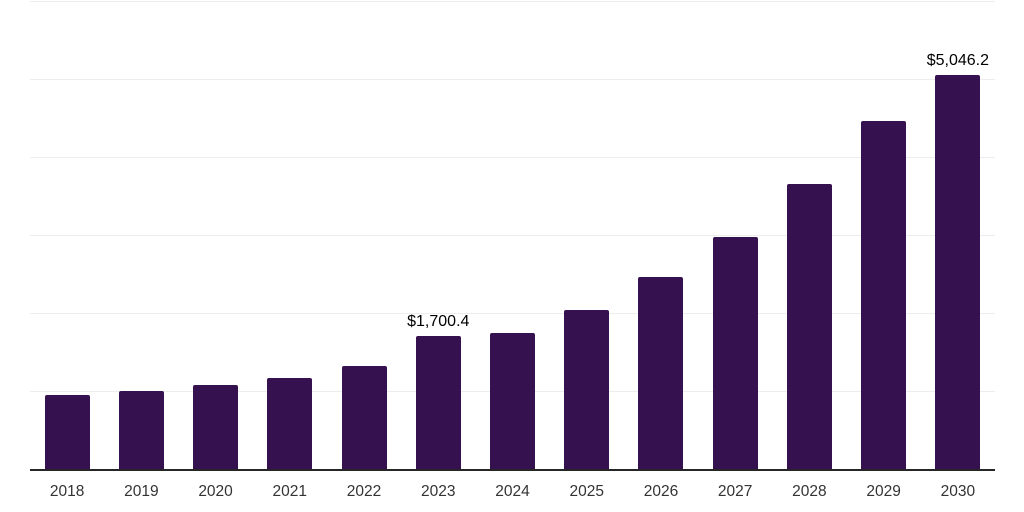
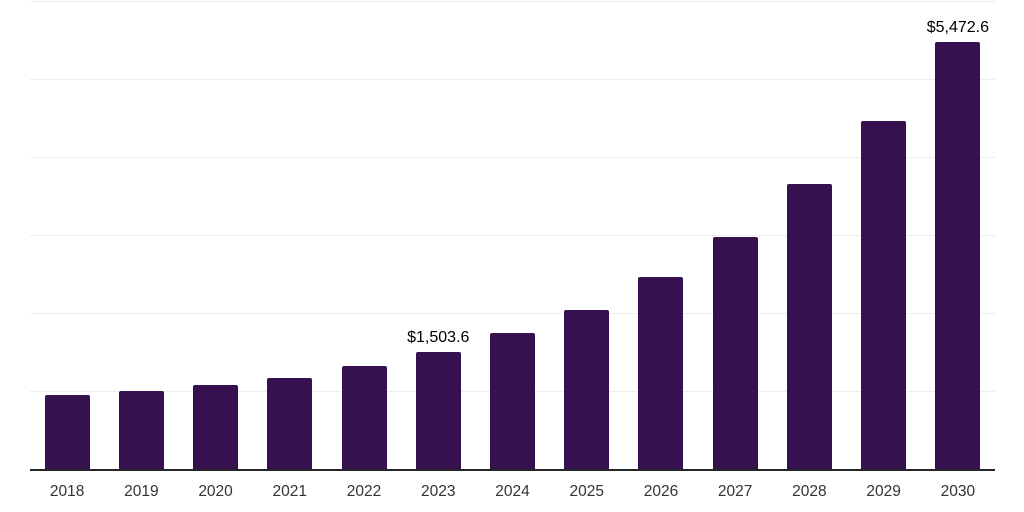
2023: $1,700.4 -> $1,503.6
2030: $5,046.2 -> $5,472.6
